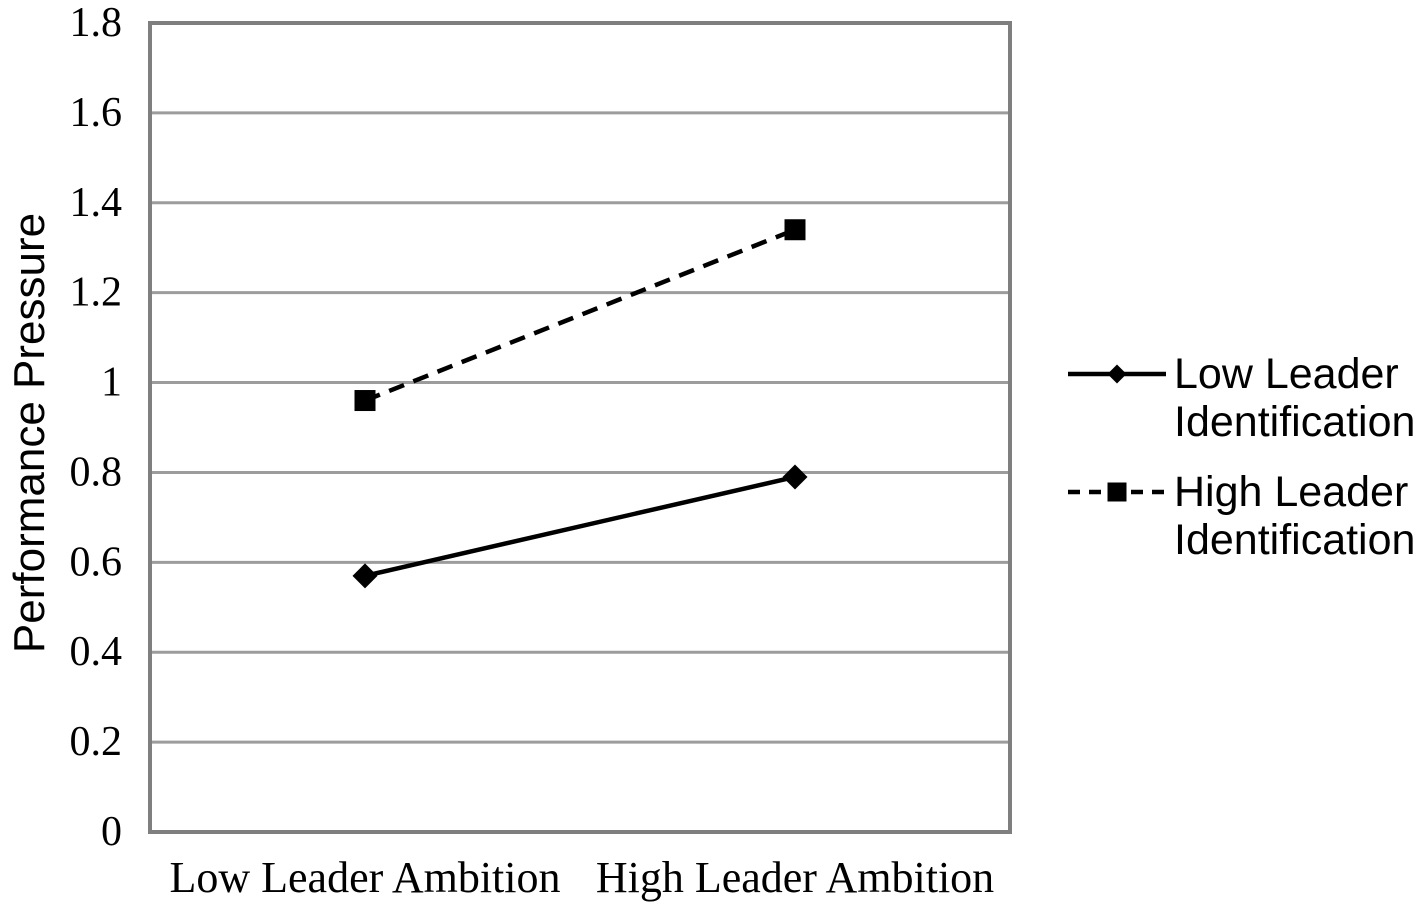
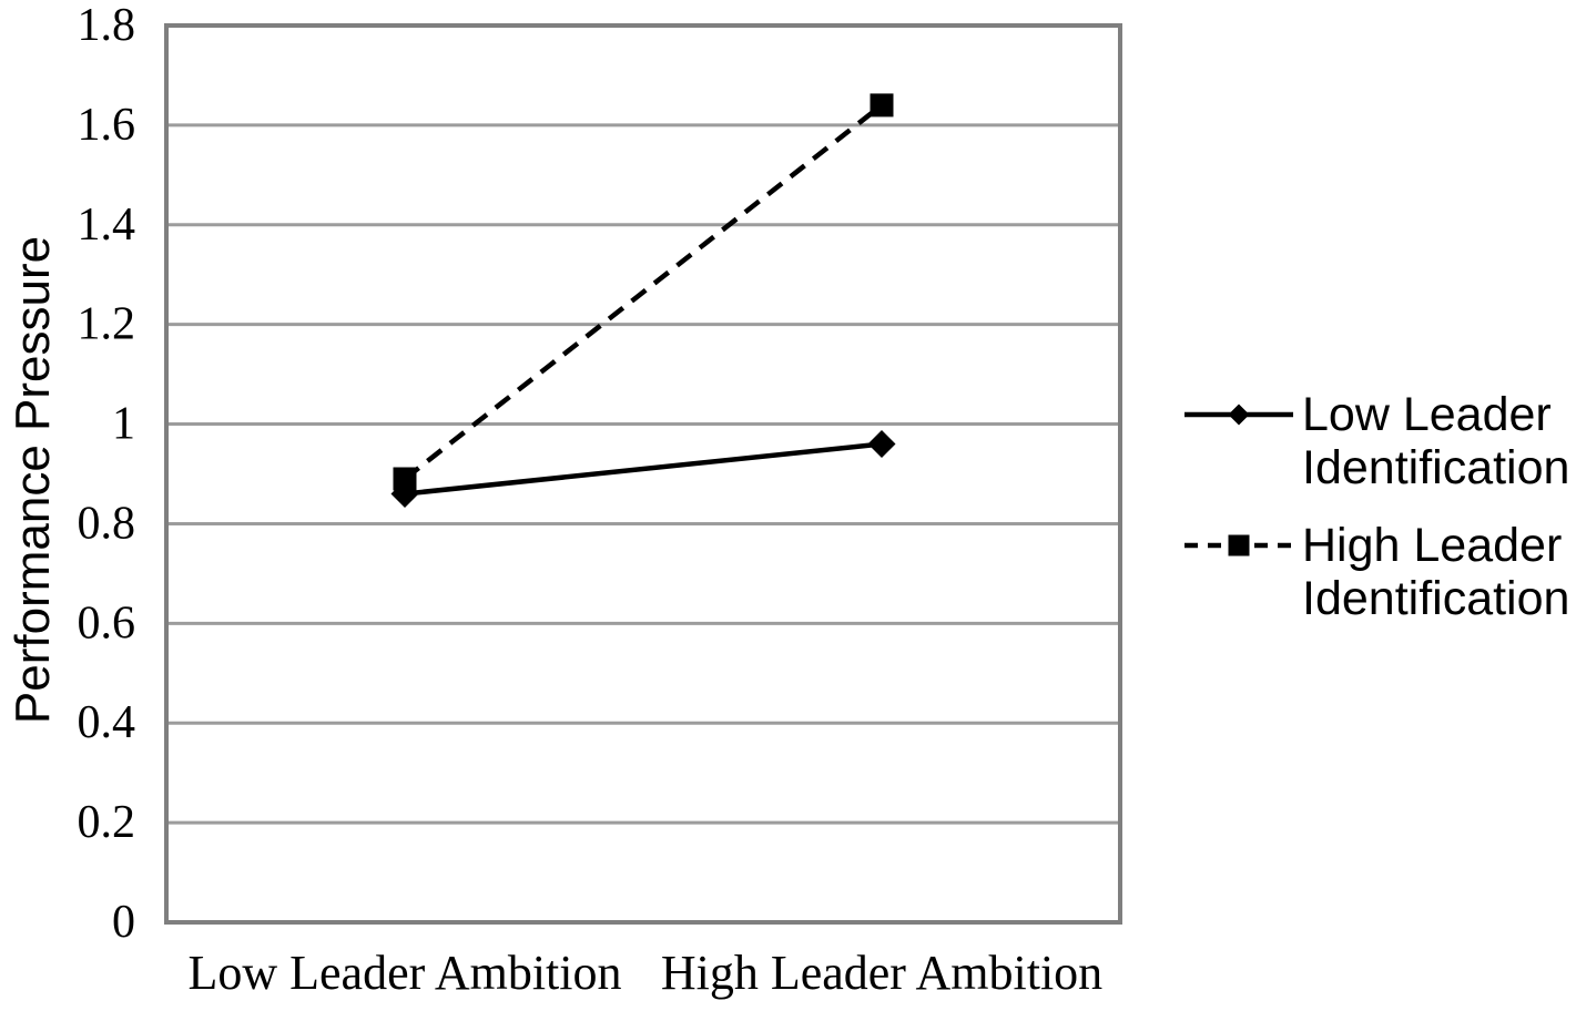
Low Leader Identification/Low Leader Ambition: 0.57 -> 0.86
High Leader Identification/Low Leader Ambition: 0.96 -> 0.89
Low Leader Identification/High Leader Ambition: 0.79 -> 0.96
High Leader Identification/High Leader Ambition: 1.34 -> 1.64
